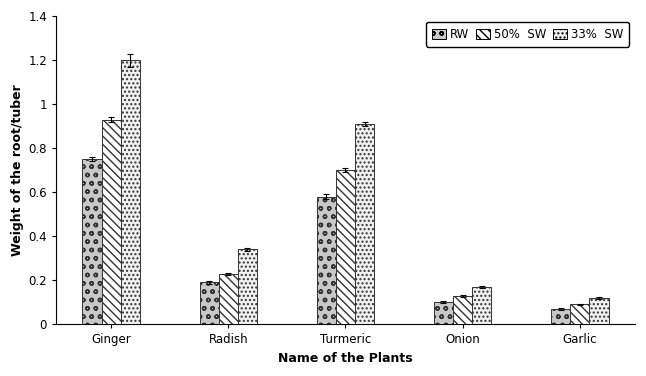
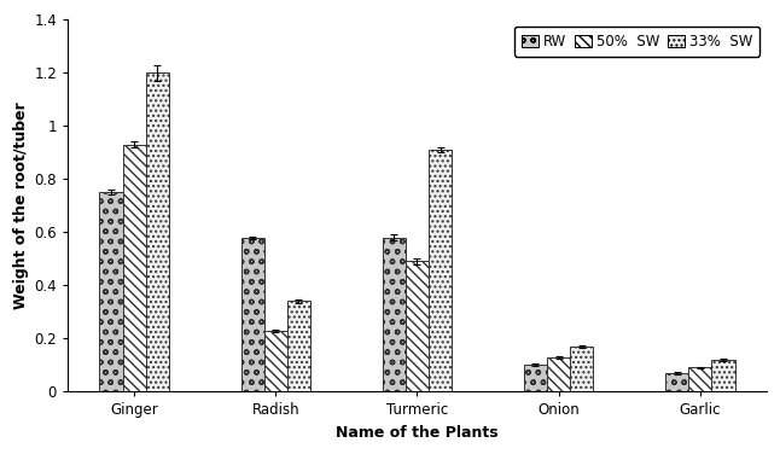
RW/Radish: 0.19 -> 0.58
50% SW/Turmeric: 0.70 -> 0.49
